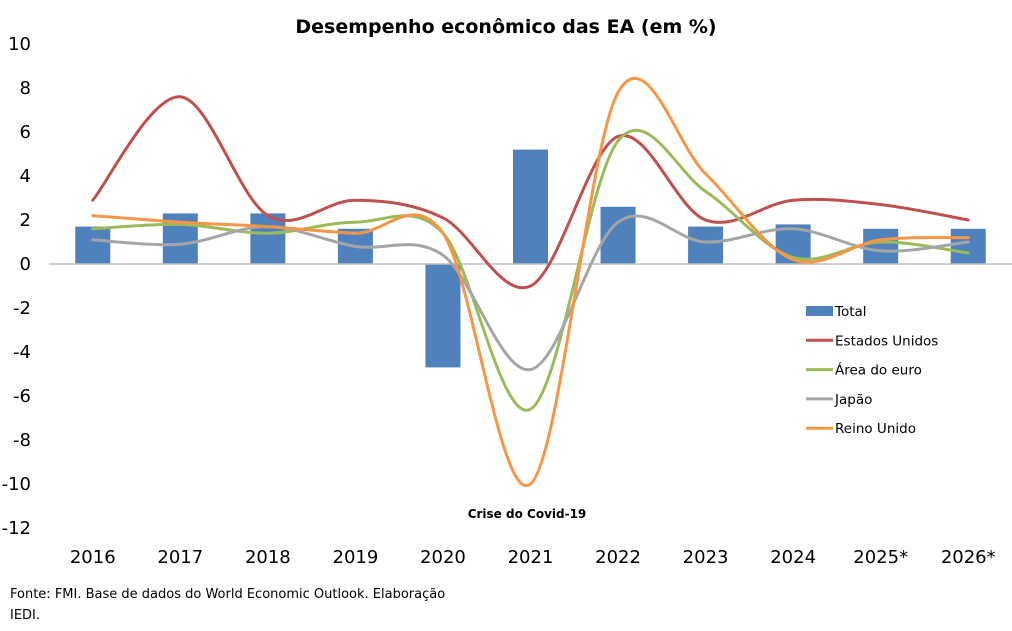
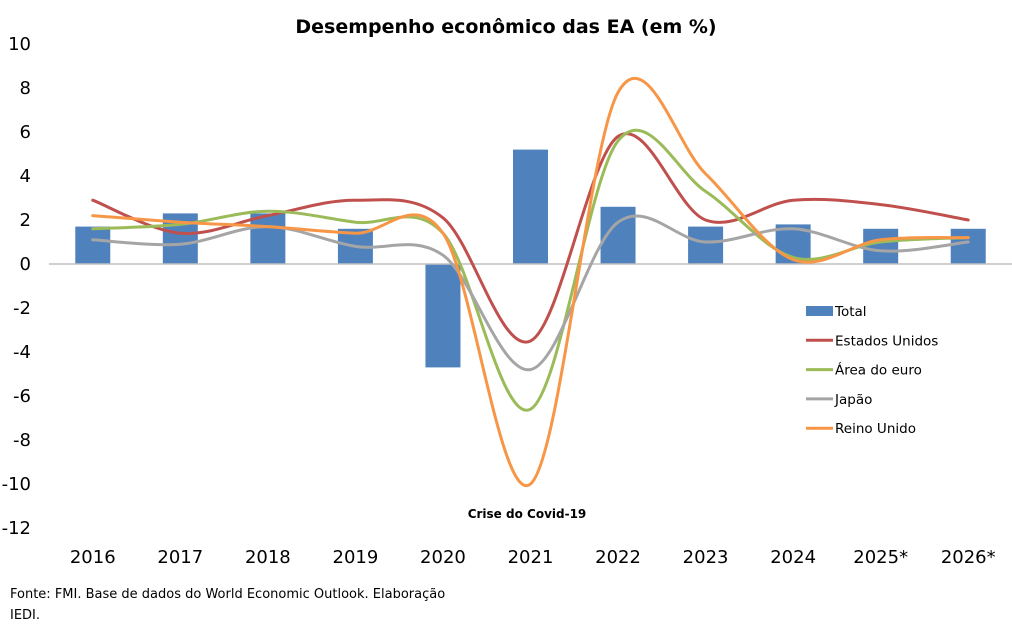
Estados Unidos/2017: 7.6 -> 1.4
Área do euro/2018: 1.4 -> 2.4
Estados Unidos/2021: -1.0 -> -3.5
Área do euro/2026*: 0.5 -> 1.2
